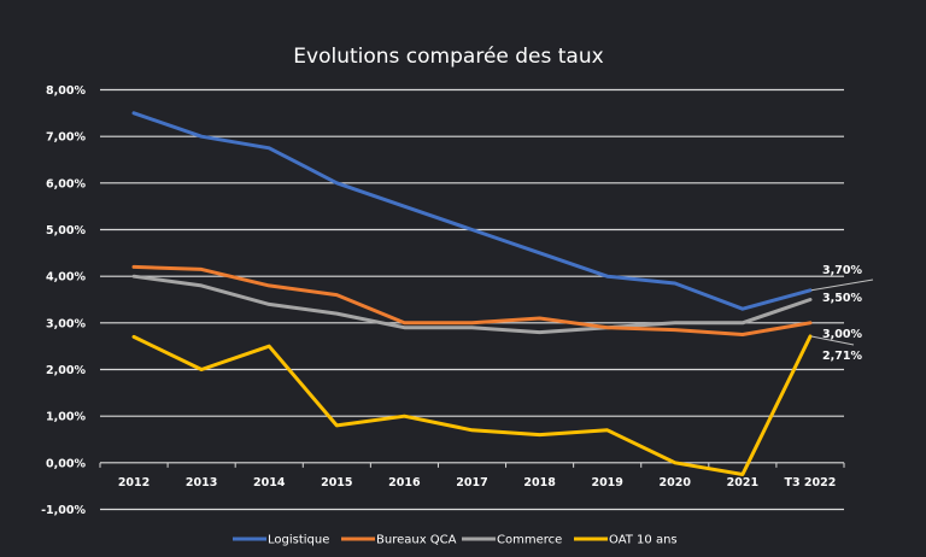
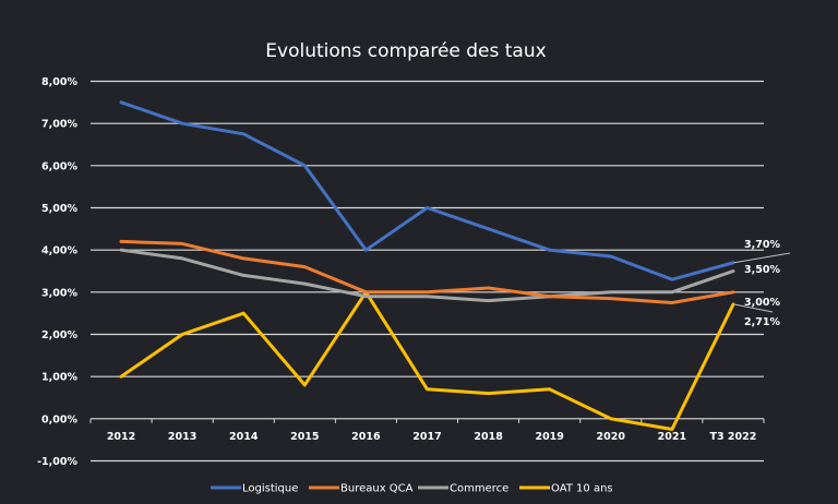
OAT 10 ans/2012: 3% -> 1%
Logistique/2016: 6% -> 4%
OAT 10 ans/2016: 1% -> 3%
